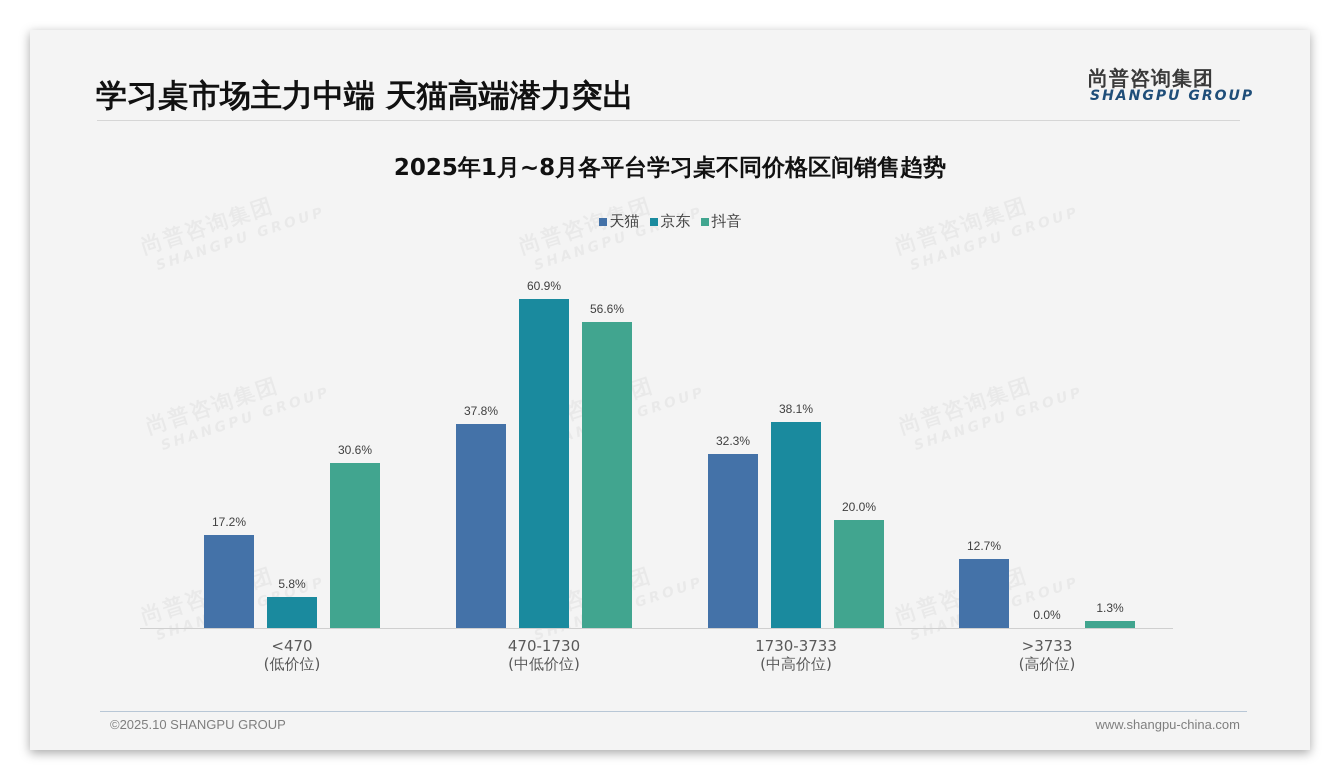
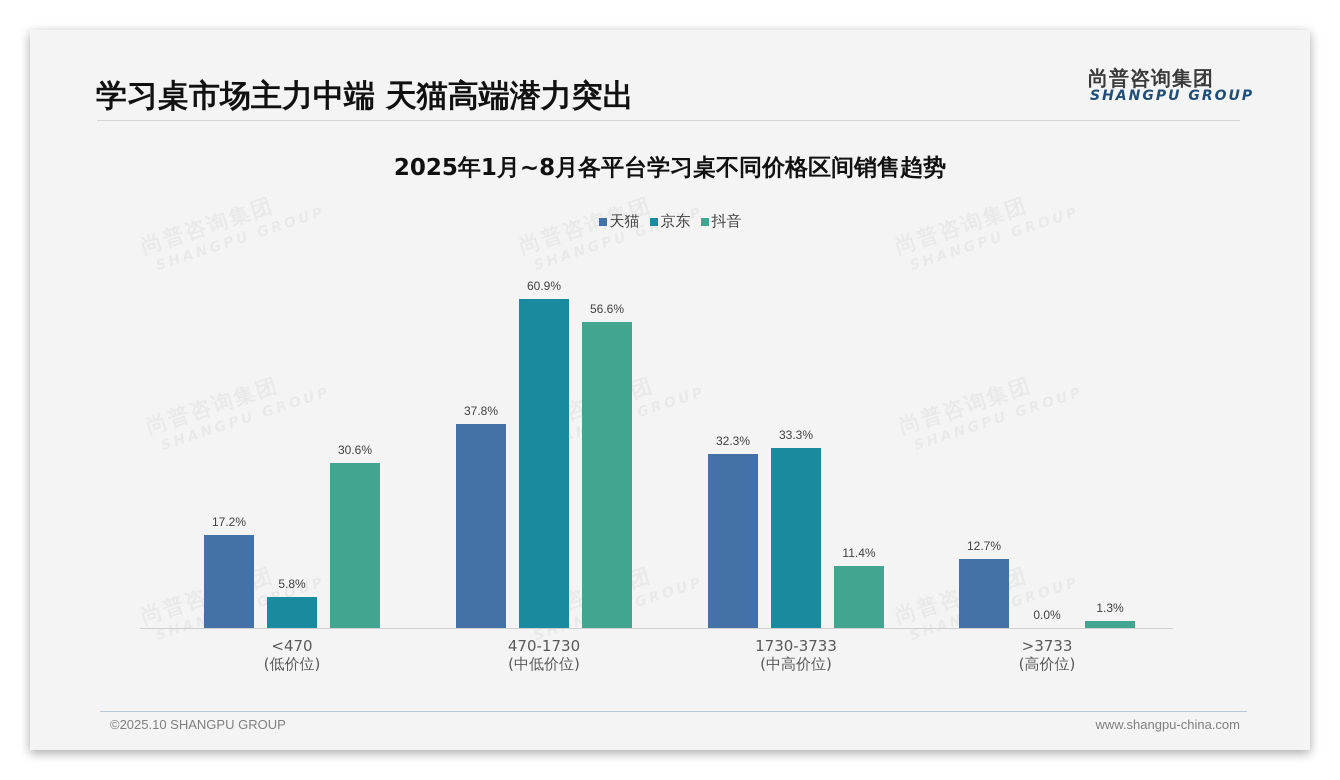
京东/1730-3733 (中高价位): 38.1% -> 33.3%
抖音/1730-3733 (中高价位): 20.0% -> 11.4%
